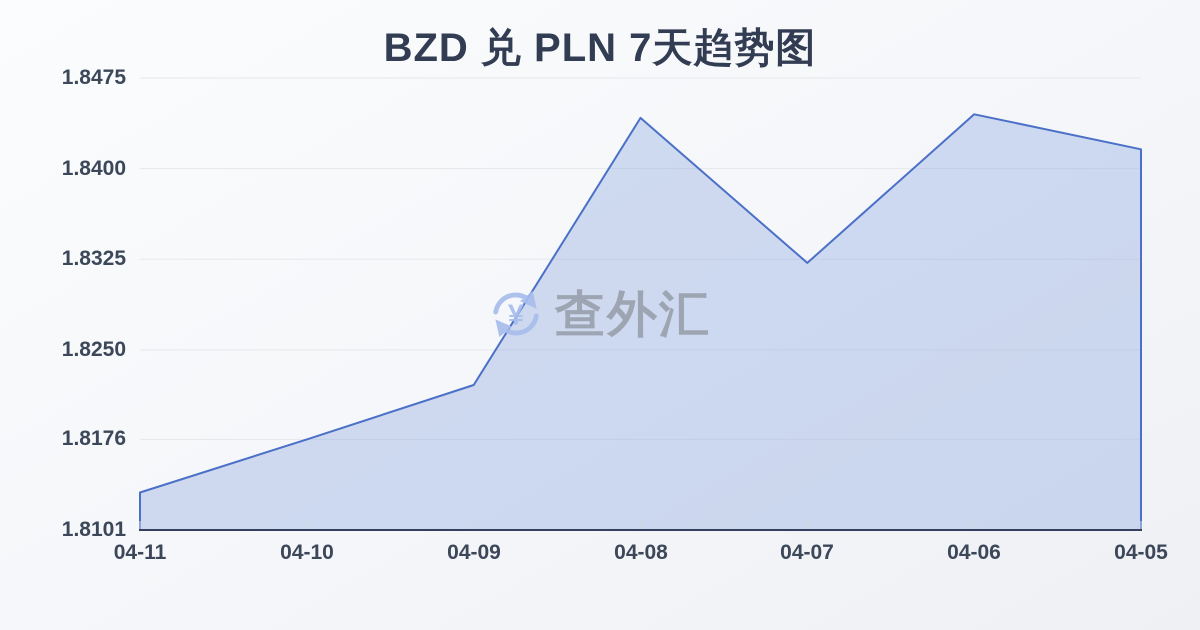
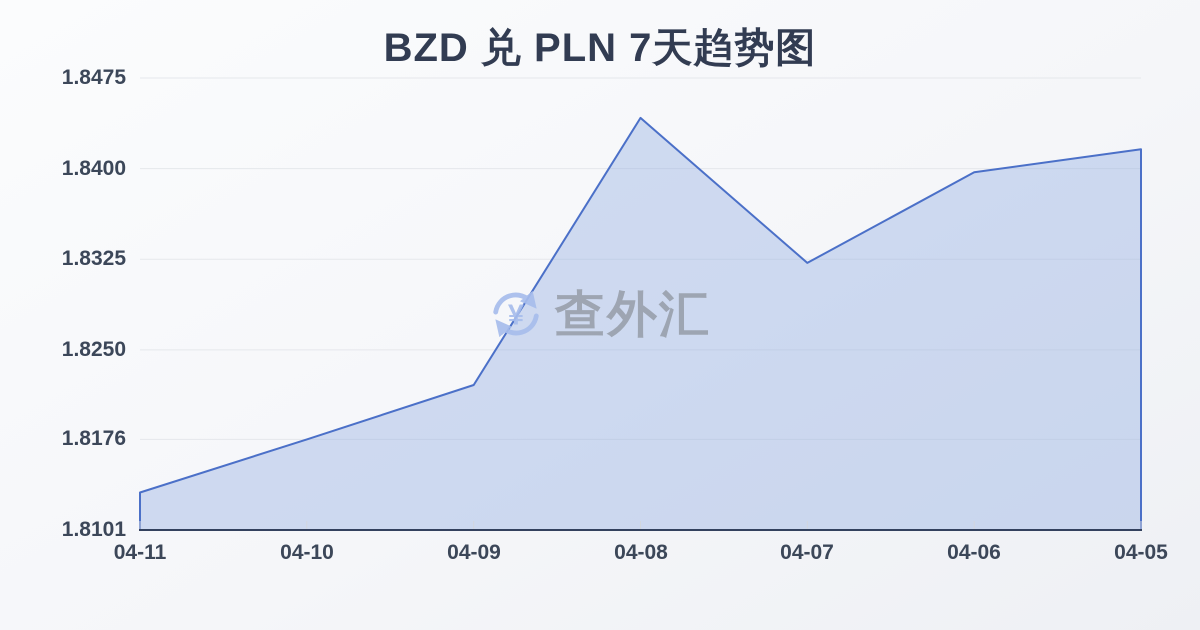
04-06: 1.8445 -> 1.8397
